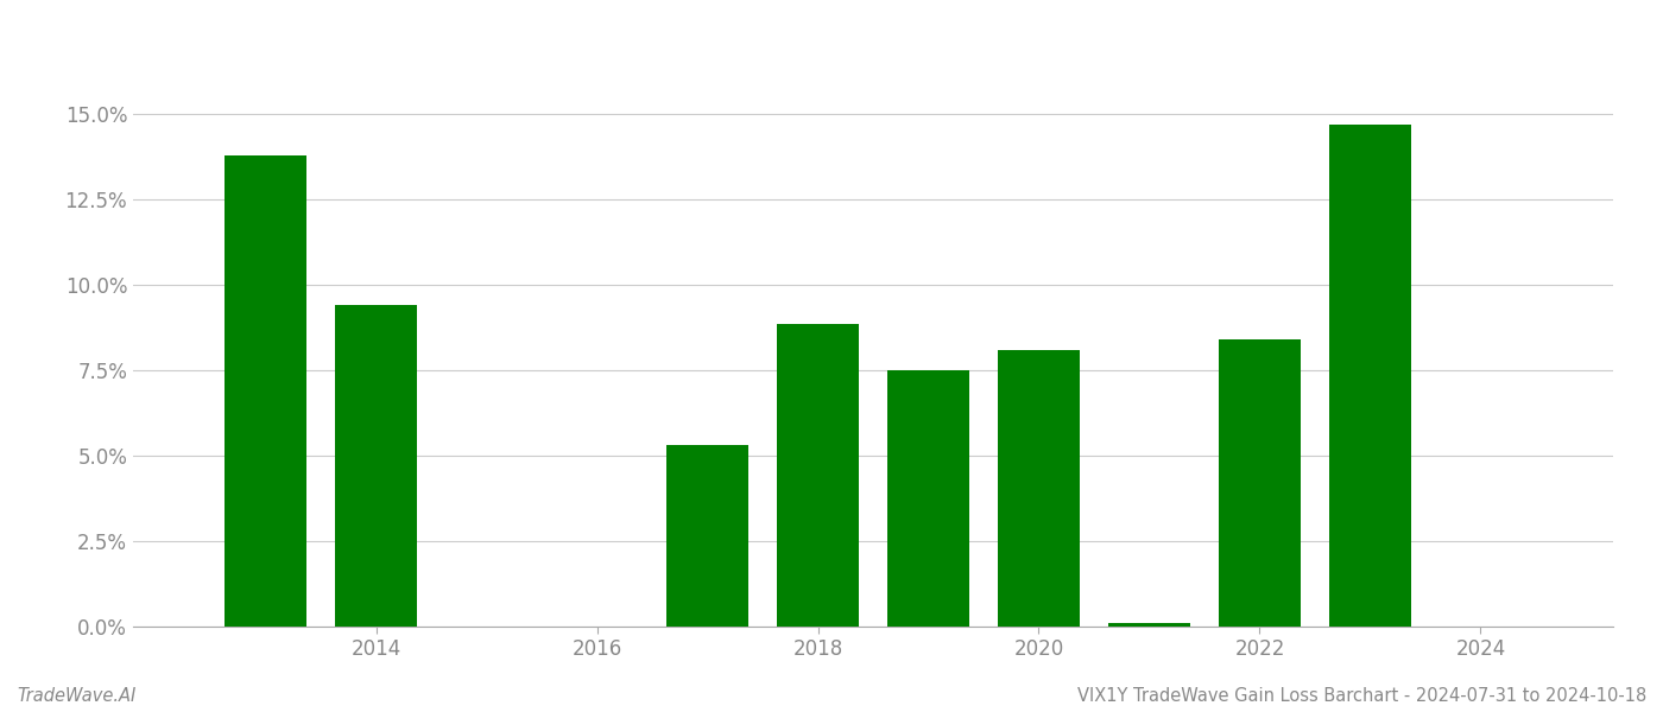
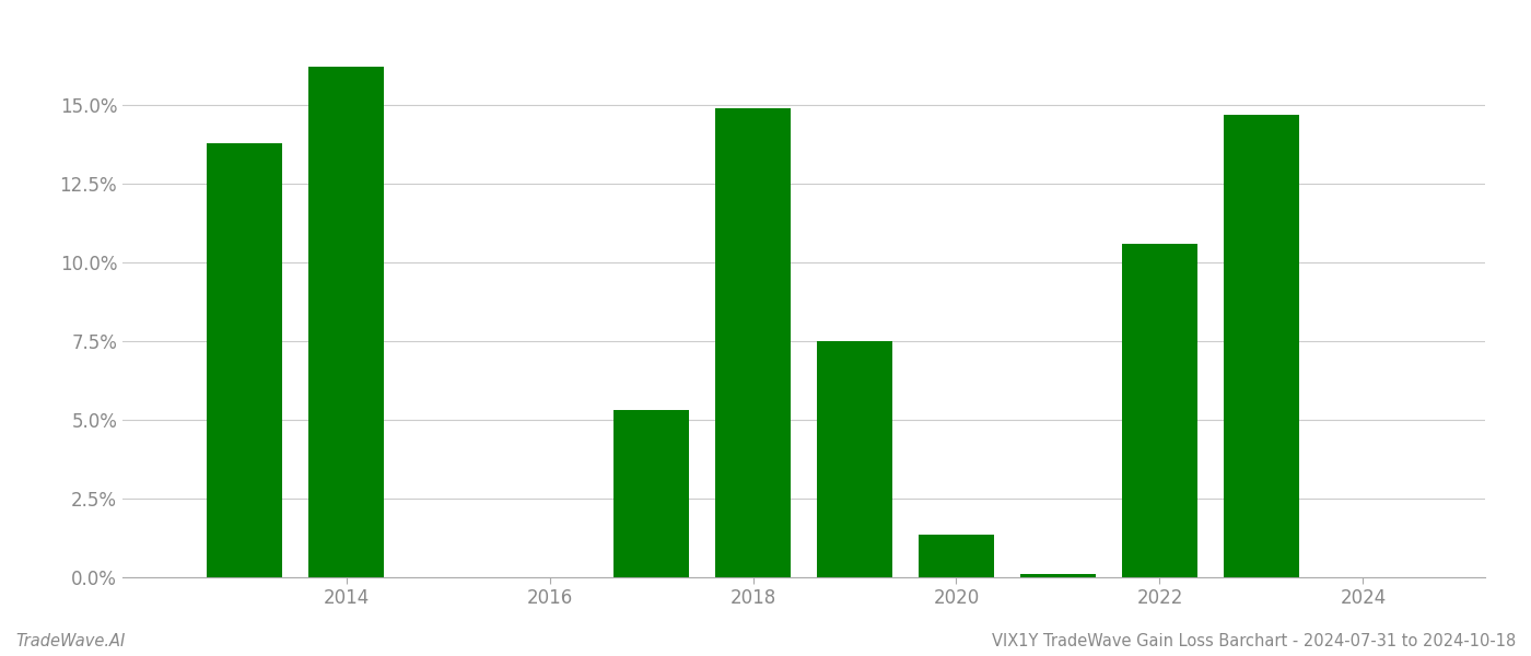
2014: 9.40% -> 16.20%
2018: 8.85% -> 14.90%
2020: 8.10% -> 1.35%
2022: 8.40% -> 10.60%
